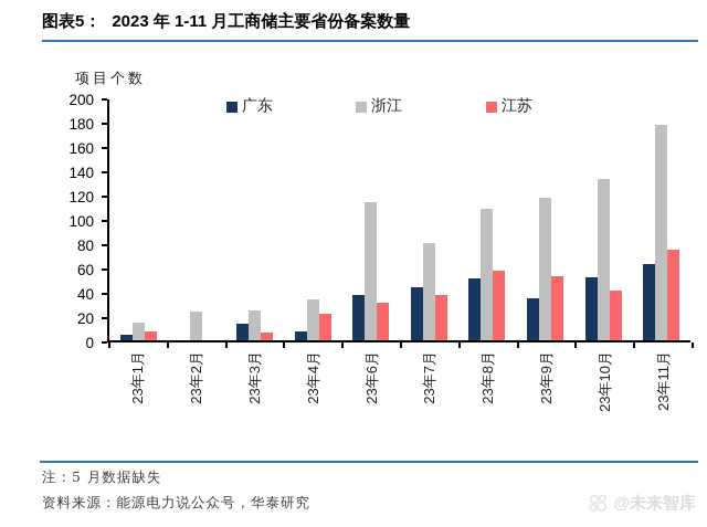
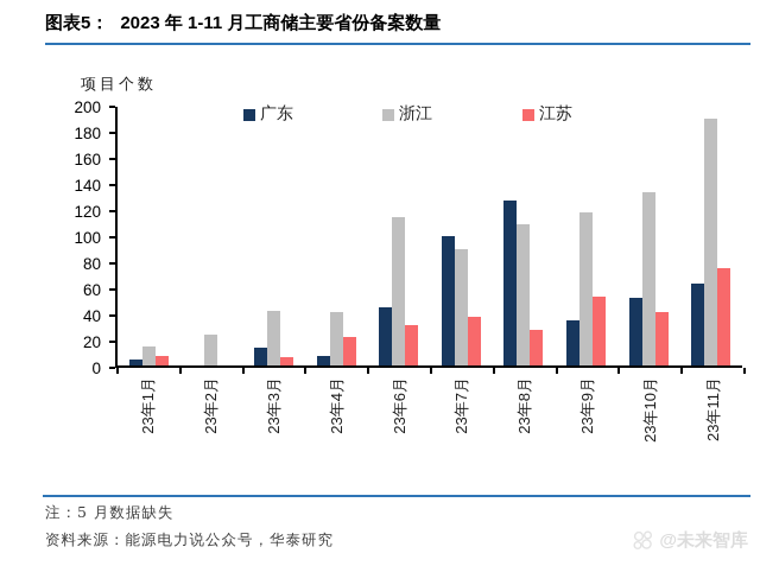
浙江/23年3月: 25 -> 42
浙江/23年4月: 34 -> 41
广东/23年6月: 37 -> 45
广东/23年7月: 44 -> 99
浙江/23年7月: 80 -> 89
广东/23年8月: 51 -> 126
江苏/23年8月: 57 -> 27
浙江/23年11月: 177 -> 189
